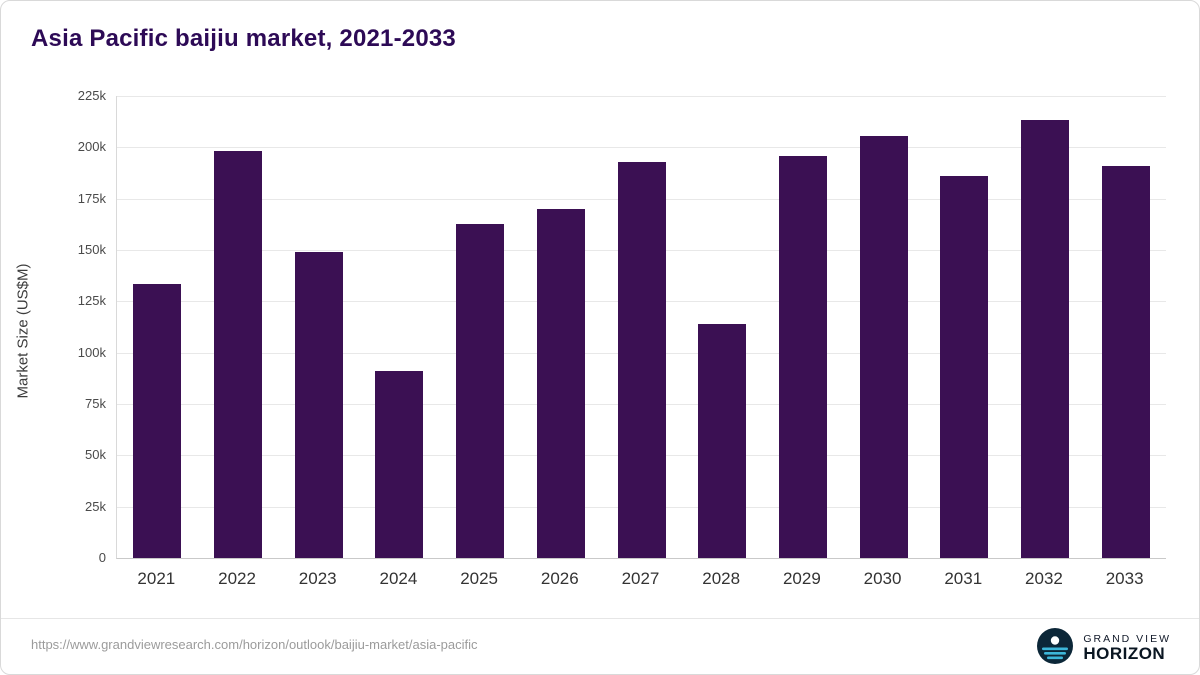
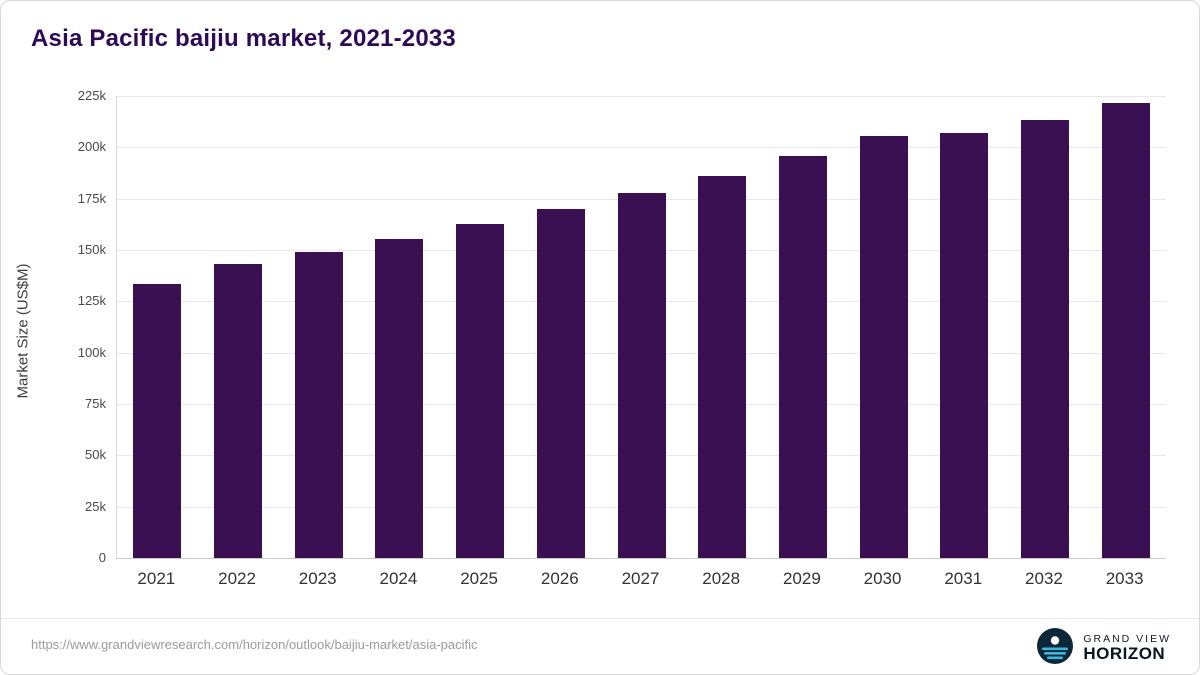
2022: 198k -> 143k
2024: 91k -> 156k
2027: 193k -> 178k
2028: 114k -> 186k
2031: 186k -> 207k
2033: 191k -> 222k
